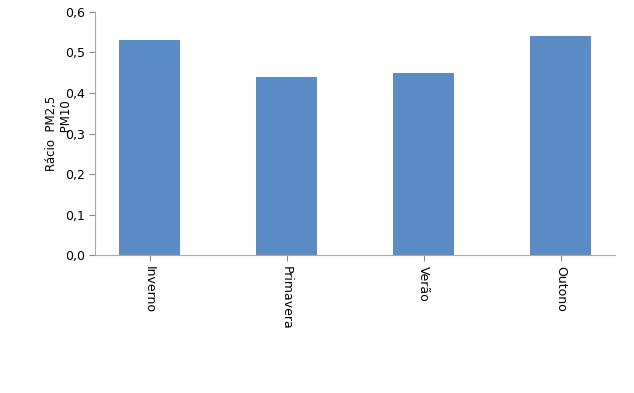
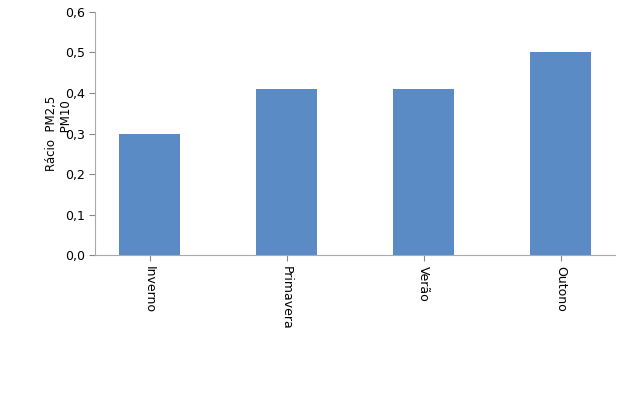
Inverno: 0,53 -> 0,30
Primavera: 0,44 -> 0,41
Verão: 0,45 -> 0,41
Outono: 0,54 -> 0,50
